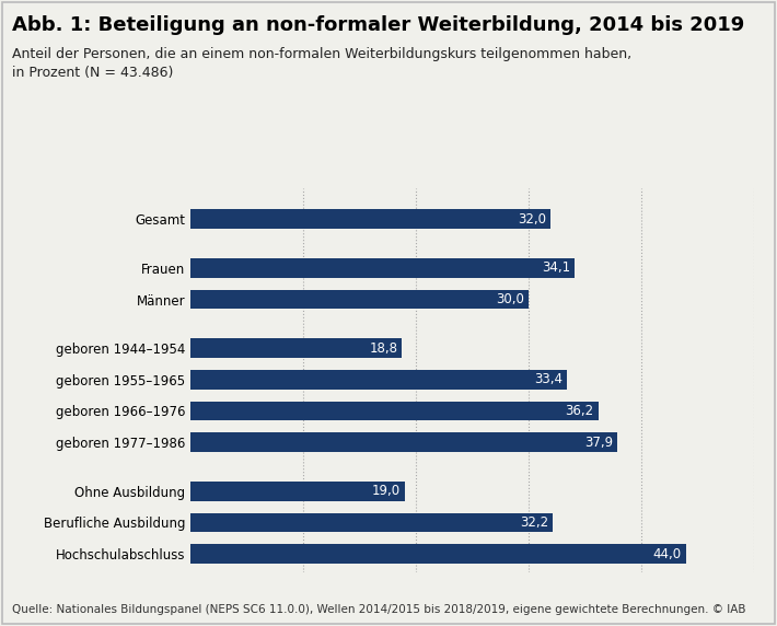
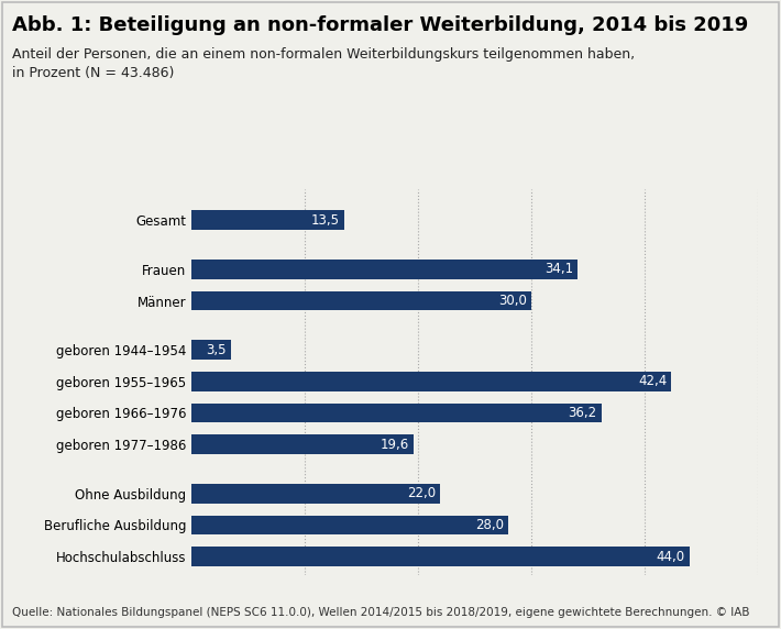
Gesamt: 32,0 -> 13,5
geboren 1944–1954: 18,8 -> 3,5
geboren 1955–1965: 33,4 -> 42,4
geboren 1977–1986: 37,9 -> 19,6
Ohne Ausbildung: 19,0 -> 22,0
Berufliche Ausbildung: 32,2 -> 28,0
